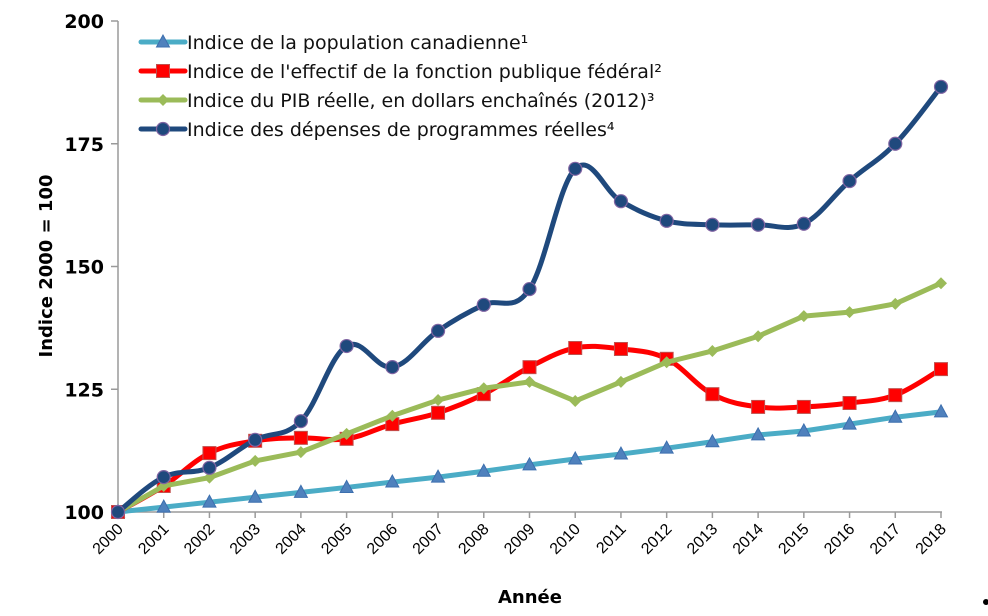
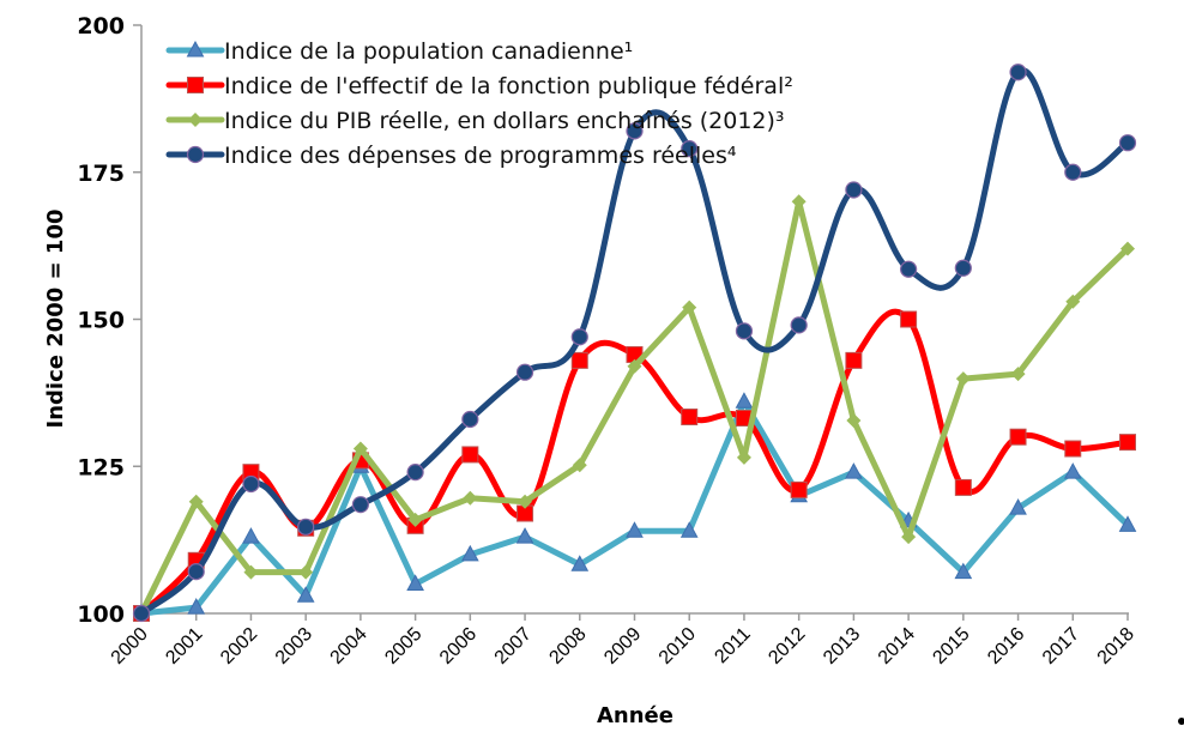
Indice de l'effectif de la fonction publique fédéral²/2001: 105 -> 109
Indice du PIB réelle, en dollars enchaînés (2012)³/2001: 105 -> 119
Indice de la population canadienne¹/2002: 102 -> 113
Indice de l'effectif de la fonction publique fédéral²/2002: 112 -> 124
Indice des dépenses de programmes réelles⁴/2002: 109 -> 122
Indice du PIB réelle, en dollars enchaînés (2012)³/2003: 110 -> 107
Indice de la population canadienne¹/2004: 104 -> 125
Indice de l'effectif de la fonction publique fédéral²/2004: 115 -> 126
Indice du PIB réelle, en dollars enchaînés (2012)³/2004: 112 -> 128
Indice des dépenses de programmes réelles⁴/2005: 134 -> 124
Indice de la population canadienne¹/2006: 106 -> 110
Indice de l'effectif de la fonction publique fédéral²/2006: 118 -> 127
Indice des dépenses de programmes réelles⁴/2006: 130 -> 133
Indice de la population canadienne¹/2007: 107 -> 113
Indice de l'effectif de la fonction publique fédéral²/2007: 120 -> 117
Indice du PIB réelle, en dollars enchaînés (2012)³/2007: 123 -> 119
Indice des dépenses de programmes réelles⁴/2007: 137 -> 141
Indice de l'effectif de la fonction publique fédéral²/2008: 124 -> 143
Indice des dépenses de programmes réelles⁴/2008: 142 -> 147
Indice de la population canadienne¹/2009: 110 -> 114
Indice de l'effectif de la fonction publique fédéral²/2009: 130 -> 144
Indice du PIB réelle, en dollars enchaînés (2012)³/2009: 126 -> 142
Indice des dépenses de programmes réelles⁴/2009: 145 -> 182
Indice de la population canadienne¹/2010: 111 -> 114
Indice du PIB réelle, en dollars enchaînés (2012)³/2010: 123 -> 152
Indice des dépenses de programmes réelles⁴/2010: 170 -> 179
Indice de la population canadienne¹/2011: 112 -> 136
Indice des dépenses de programmes réelles⁴/2011: 163 -> 148
Indice de la population canadienne¹/2012: 113 -> 120
Indice de l'effectif de la fonction publique fédéral²/2012: 131 -> 121
Indice du PIB réelle, en dollars enchaînés (2012)³/2012: 130 -> 170
Indice des dépenses de programmes réelles⁴/2012: 159 -> 149
Indice de la population canadienne¹/2013: 114 -> 124
Indice de l'effectif de la fonction publique fédéral²/2013: 124 -> 143
Indice des dépenses de programmes réelles⁴/2013: 158 -> 172
Indice de l'effectif de la fonction publique fédéral²/2014: 121 -> 150
Indice du PIB réelle, en dollars enchaînés (2012)³/2014: 136 -> 113
Indice de la population canadienne¹/2015: 116 -> 107
Indice de l'effectif de la fonction publique fédéral²/2016: 122 -> 130
Indice des dépenses de programmes réelles⁴/2016: 167 -> 192
Indice de la population canadienne¹/2017: 119 -> 124
Indice de l'effectif de la fonction publique fédéral²/2017: 124 -> 128
Indice du PIB réelle, en dollars enchaînés (2012)³/2017: 142 -> 153
Indice de la population canadienne¹/2018: 120 -> 115
Indice du PIB réelle, en dollars enchaînés (2012)³/2018: 147 -> 162
Indice des dépenses de programmes réelles⁴/2018: 187 -> 180
